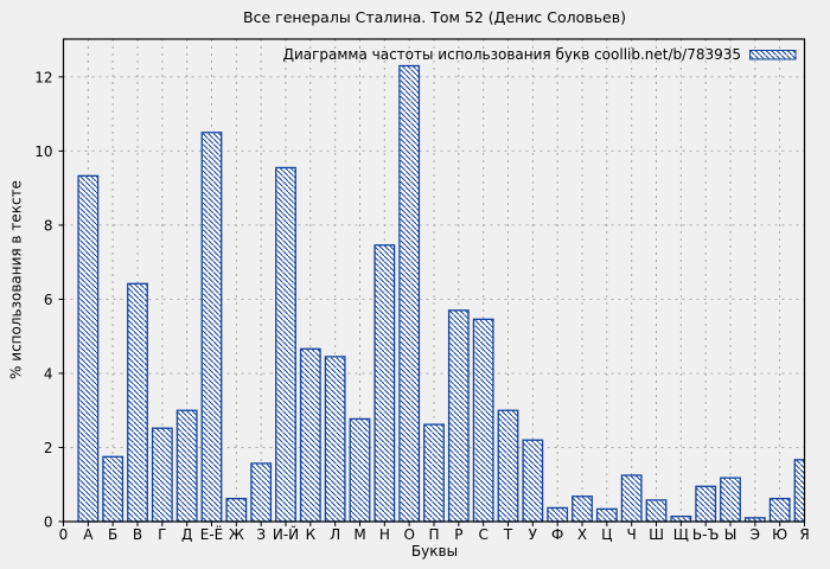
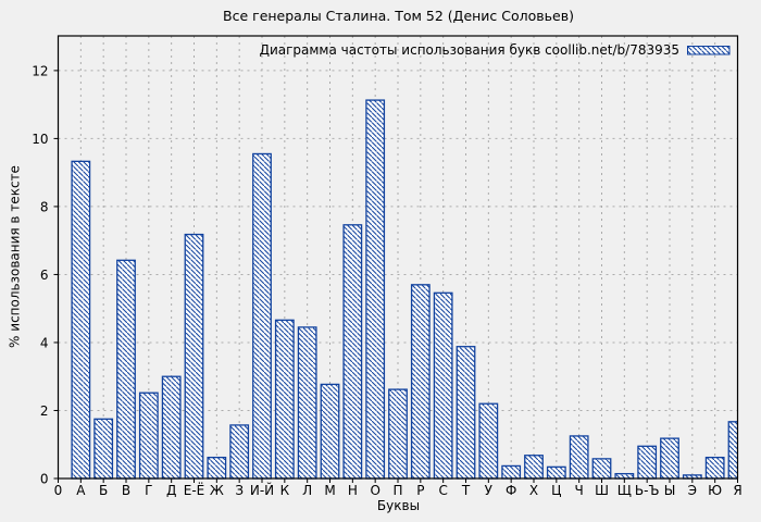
Е-Ё: 10.5 -> 7.2
О: 12.3 -> 11.1
Т: 3.0 -> 3.9
